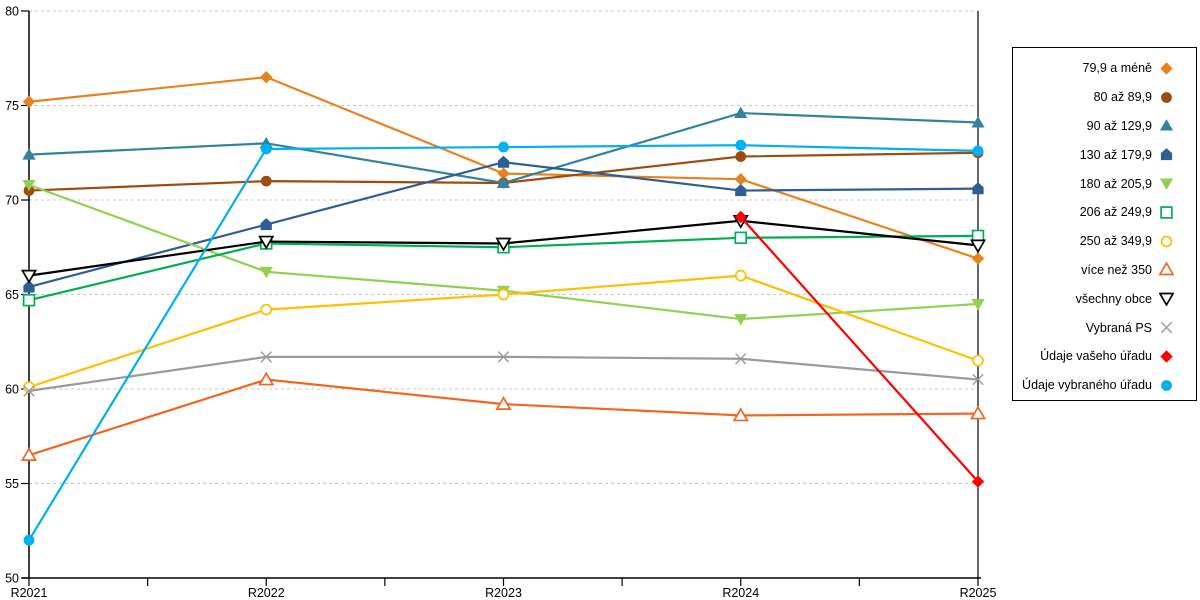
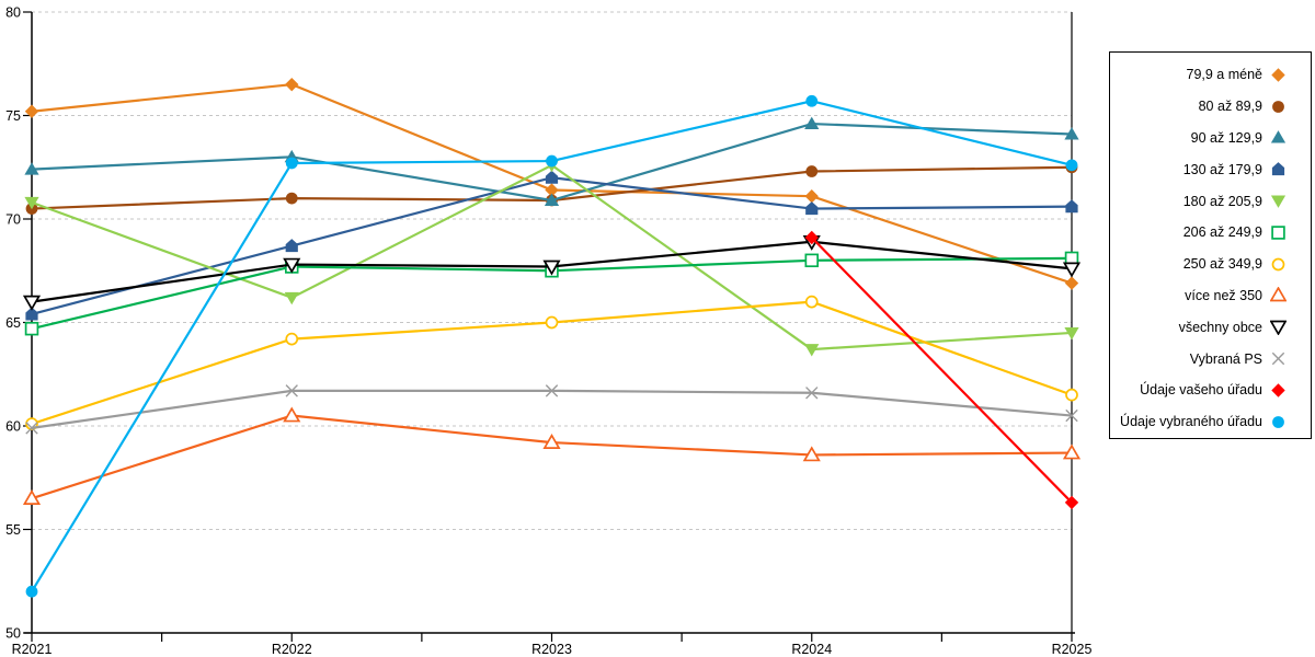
180 až 205,9/R2023: 65.2 -> 72.6
Údaje vybraného úřadu/R2024: 72.9 -> 75.7
Údaje vašeho úřadu/R2025: 55.1 -> 56.3
